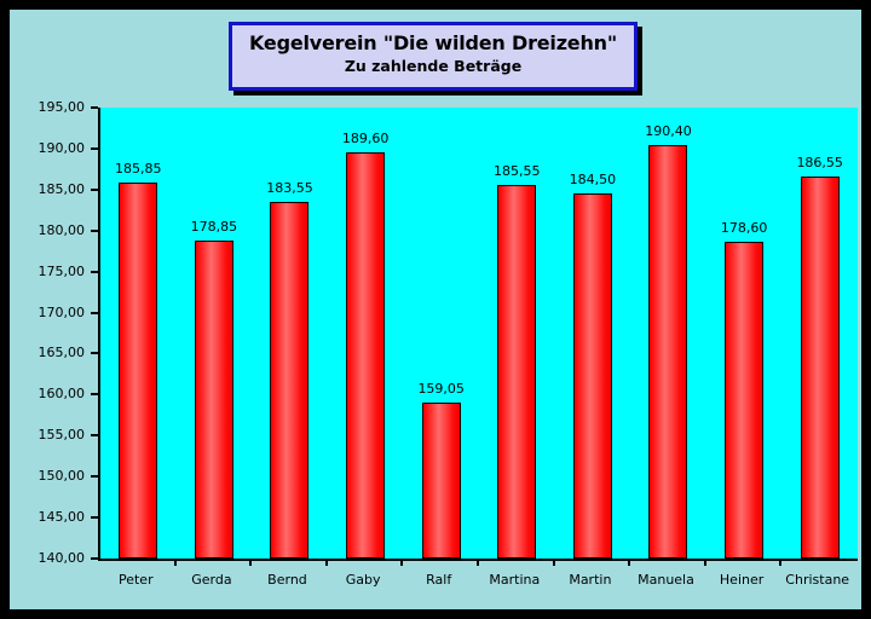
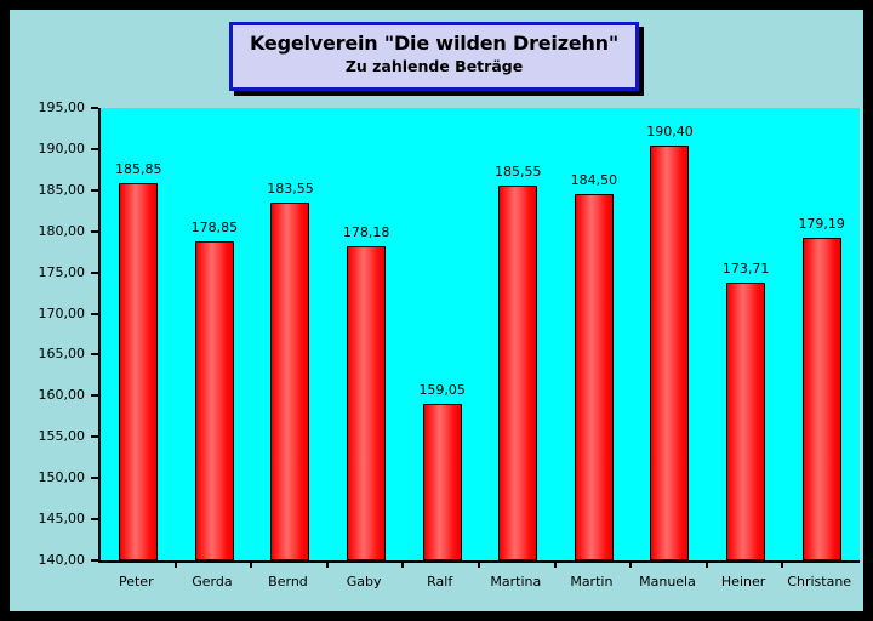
Gaby: 189,60 -> 178,18
Heiner: 178,60 -> 173,71
Christane: 186,55 -> 179,19
